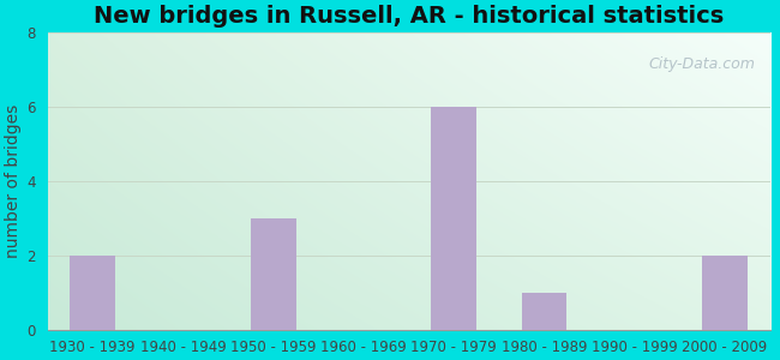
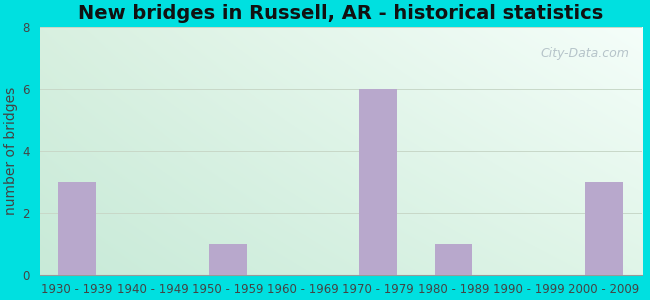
1930 - 1939: 2 -> 3
1950 - 1959: 3 -> 1
2000 - 2009: 2 -> 3
